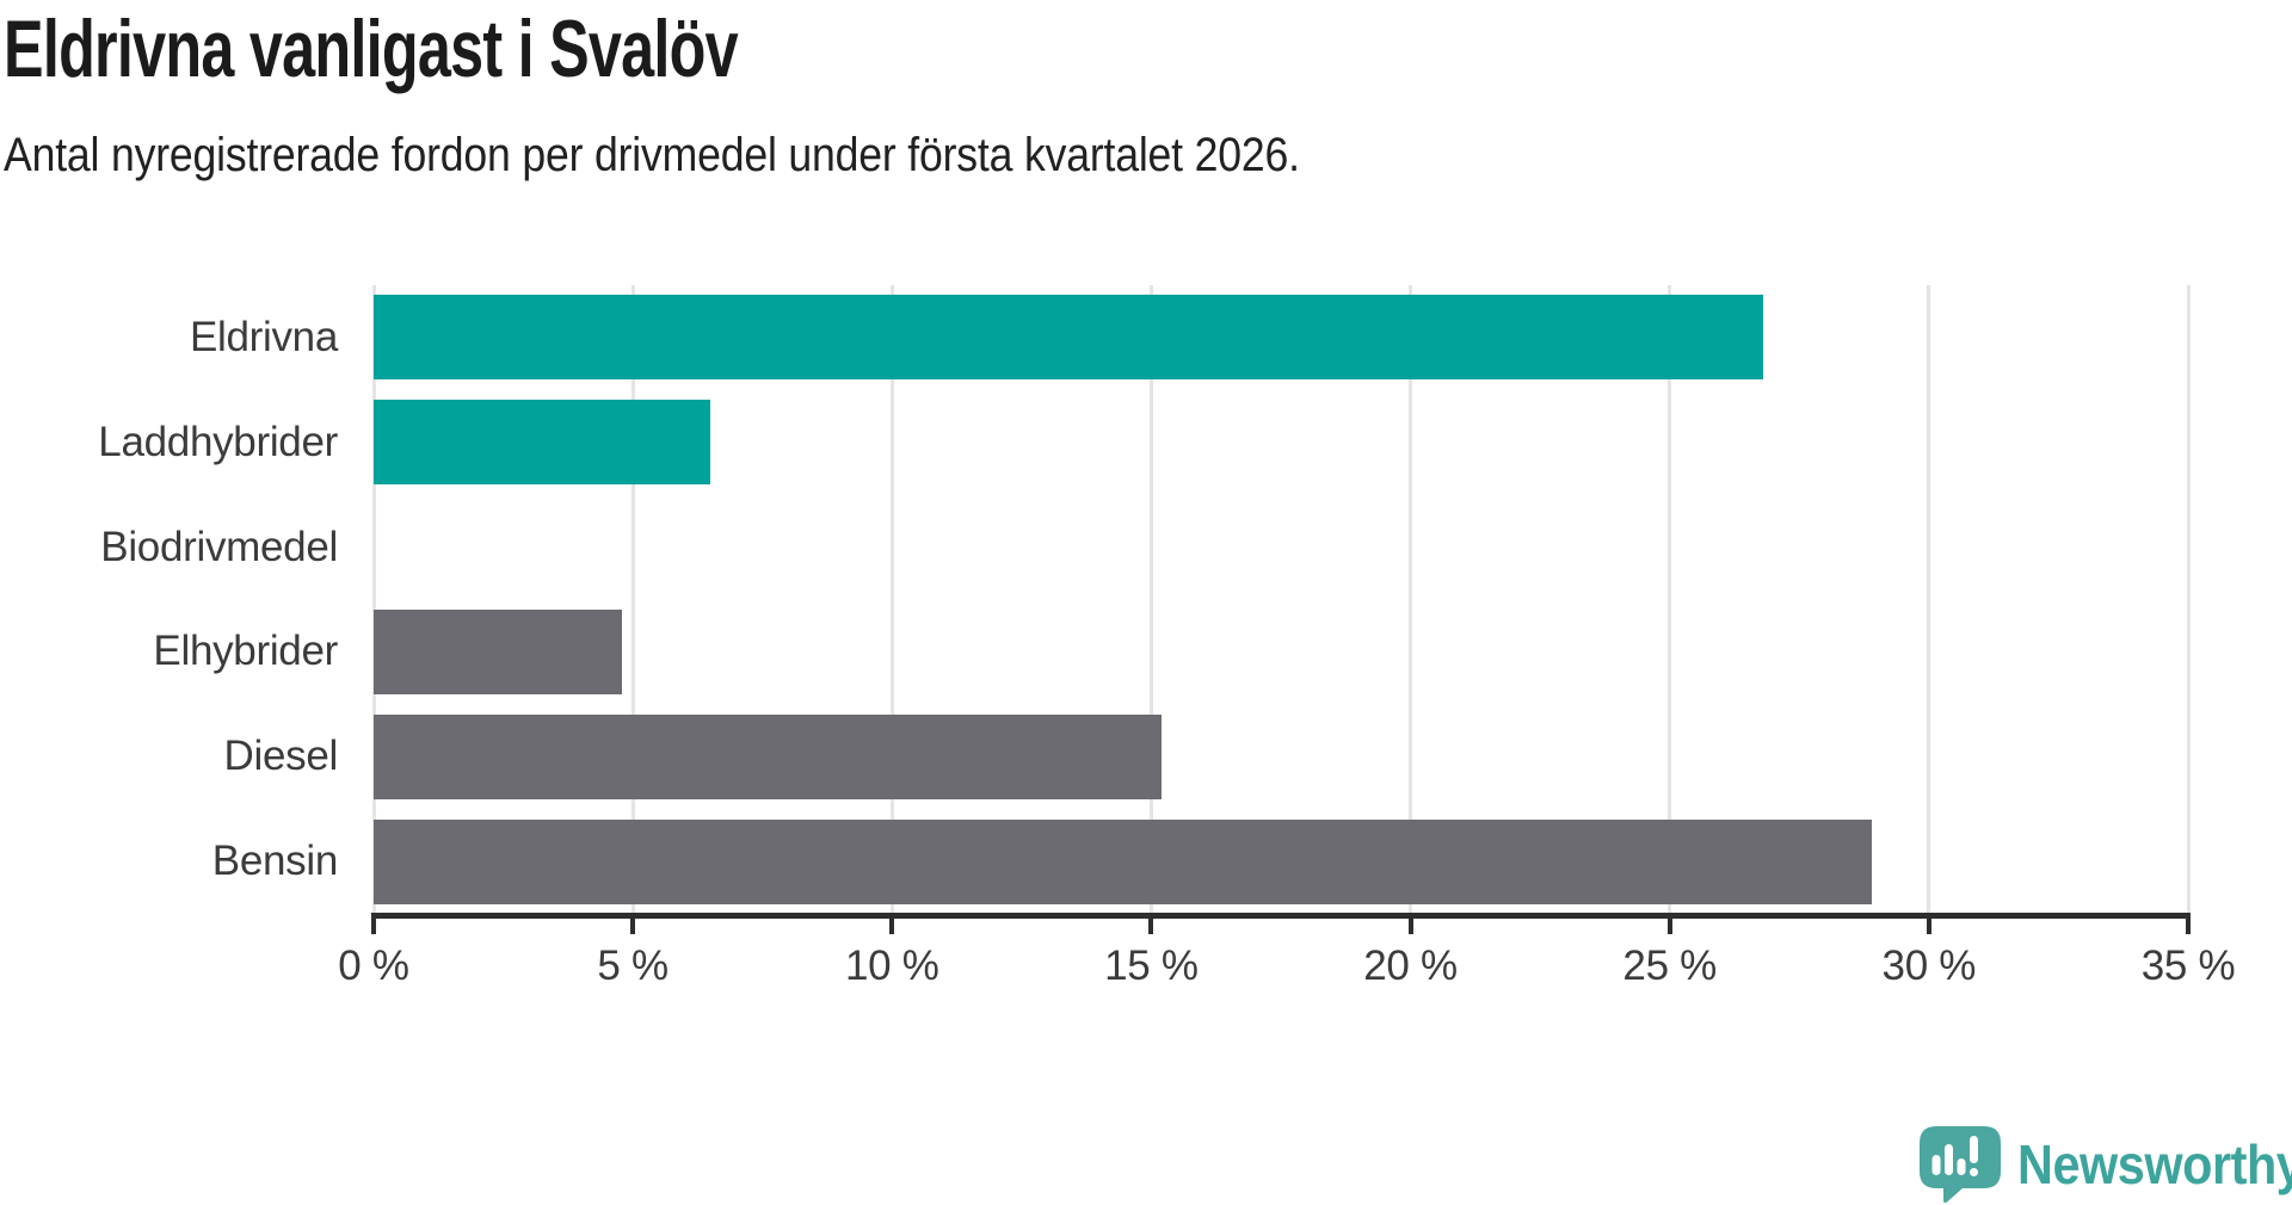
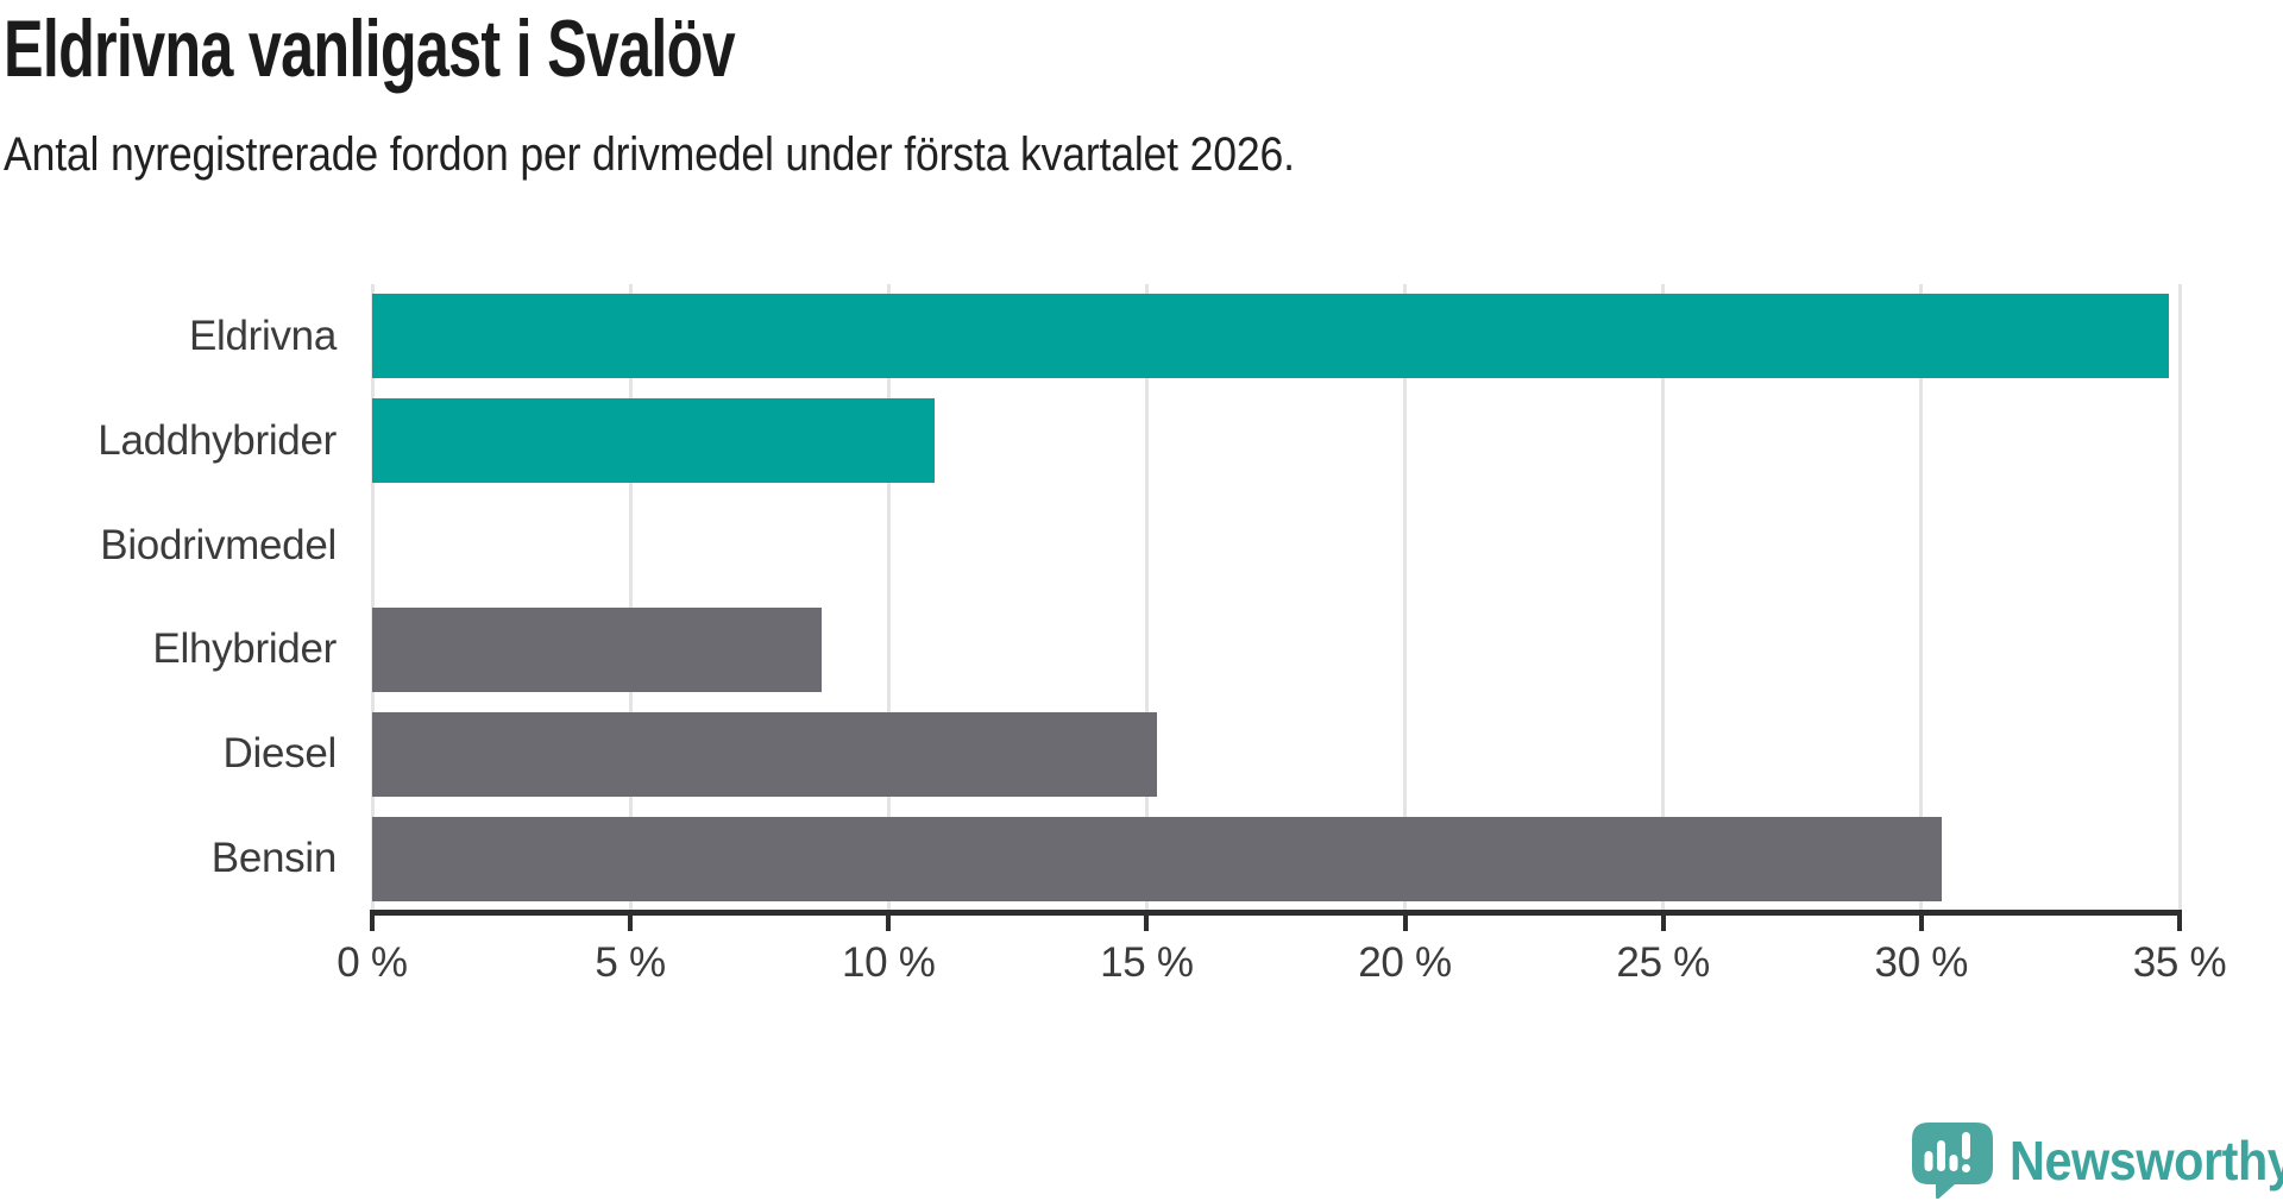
Eldrivna: 26.8% -> 34.8%
Laddhybrider: 6.5% -> 10.9%
Elhybrider: 4.8% -> 8.7%
Bensin: 28.9% -> 30.4%
